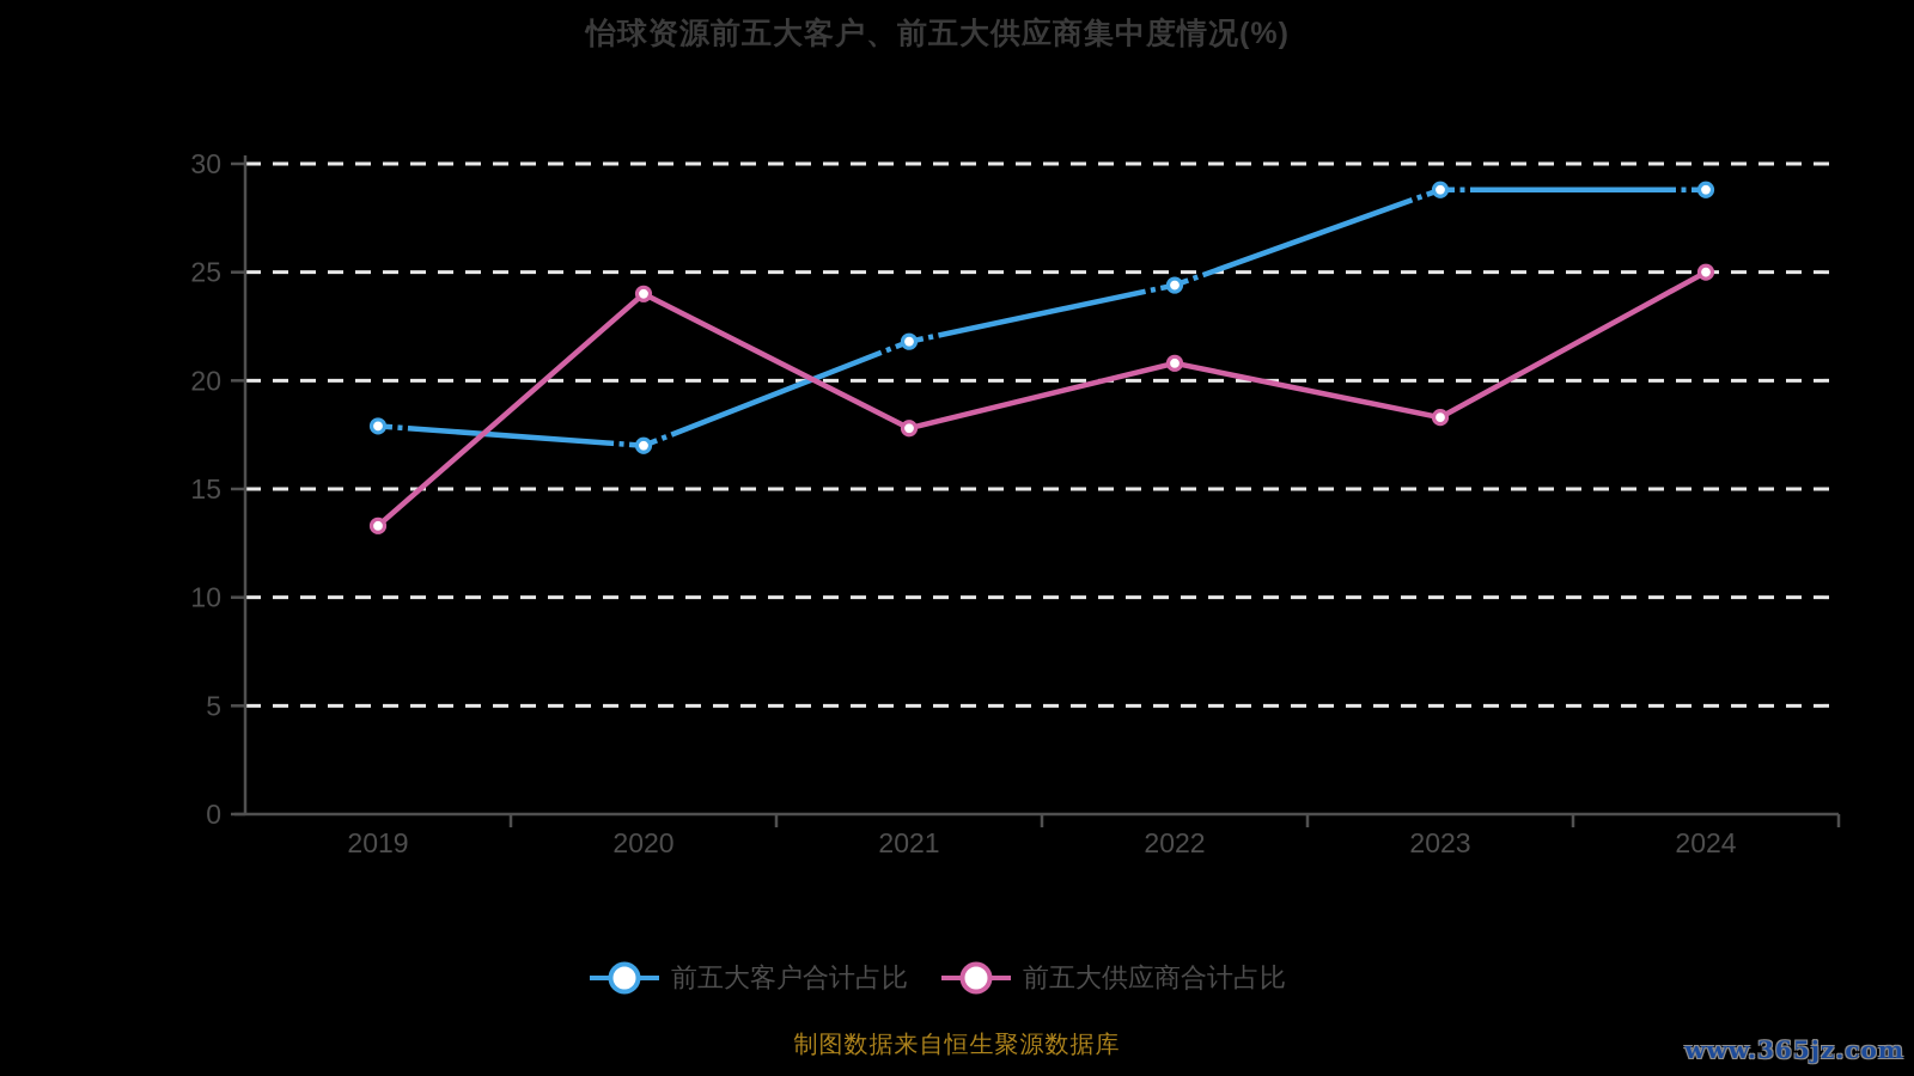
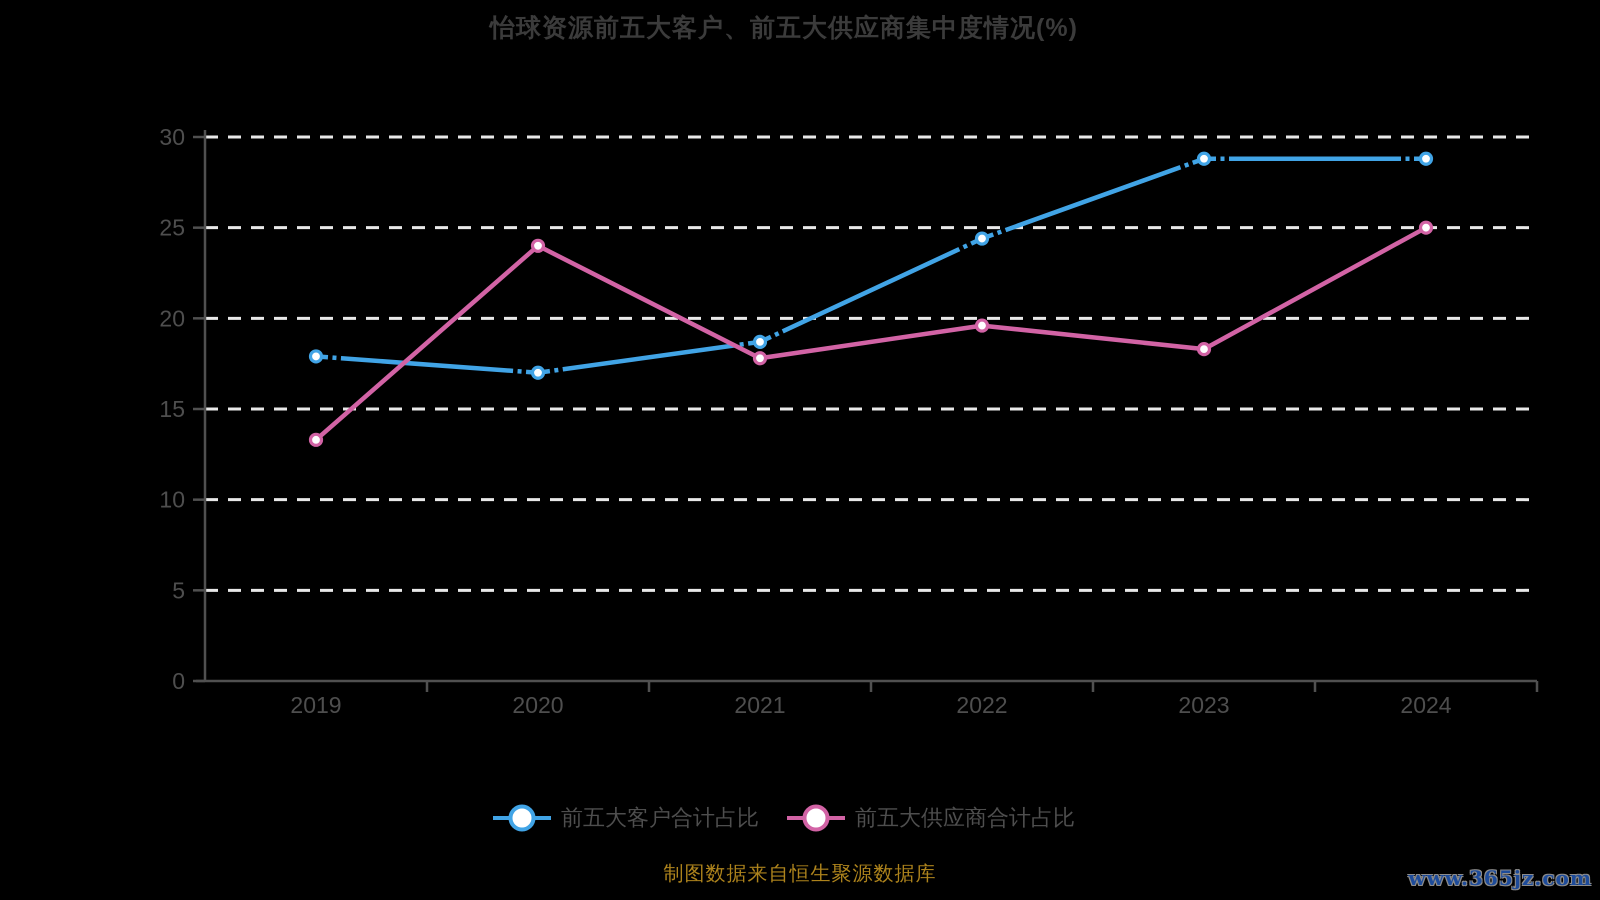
前五大客户合计占比/2021: 21.8 -> 18.7
前五大供应商合计占比/2022: 20.8 -> 19.6
